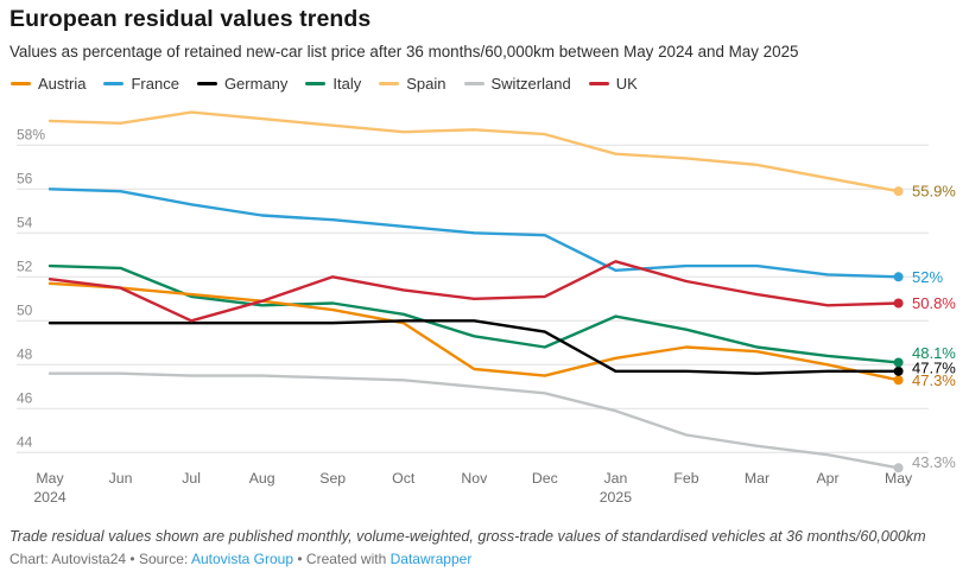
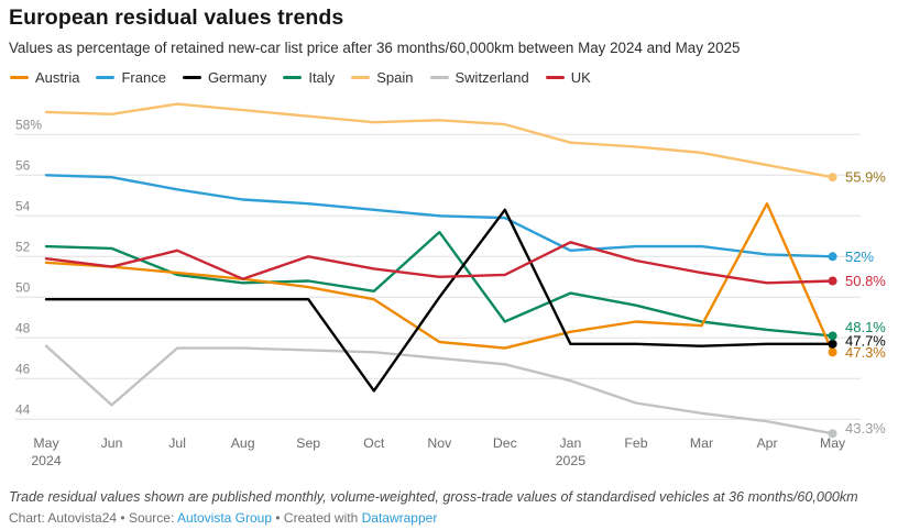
Switzerland/Jun: 47.6% -> 44.7%
UK/Jul: 50.0% -> 52.3%
Germany/Oct: 50.0% -> 45.4%
Italy/Nov: 49.3% -> 53.2%
Germany/Dec: 49.5% -> 54.3%
Austria/Apr: 48.0% -> 54.6%
